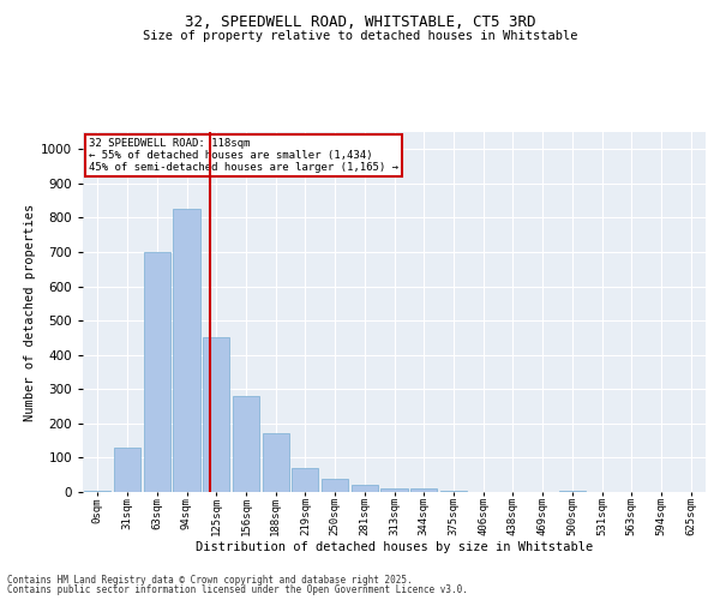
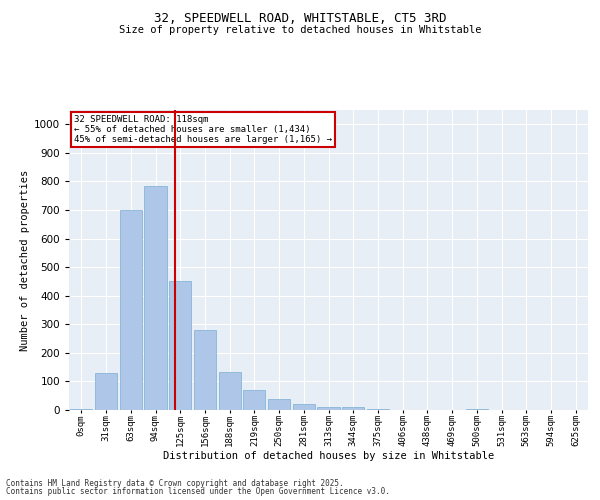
94sqm: 825 -> 785
188sqm: 170 -> 133
